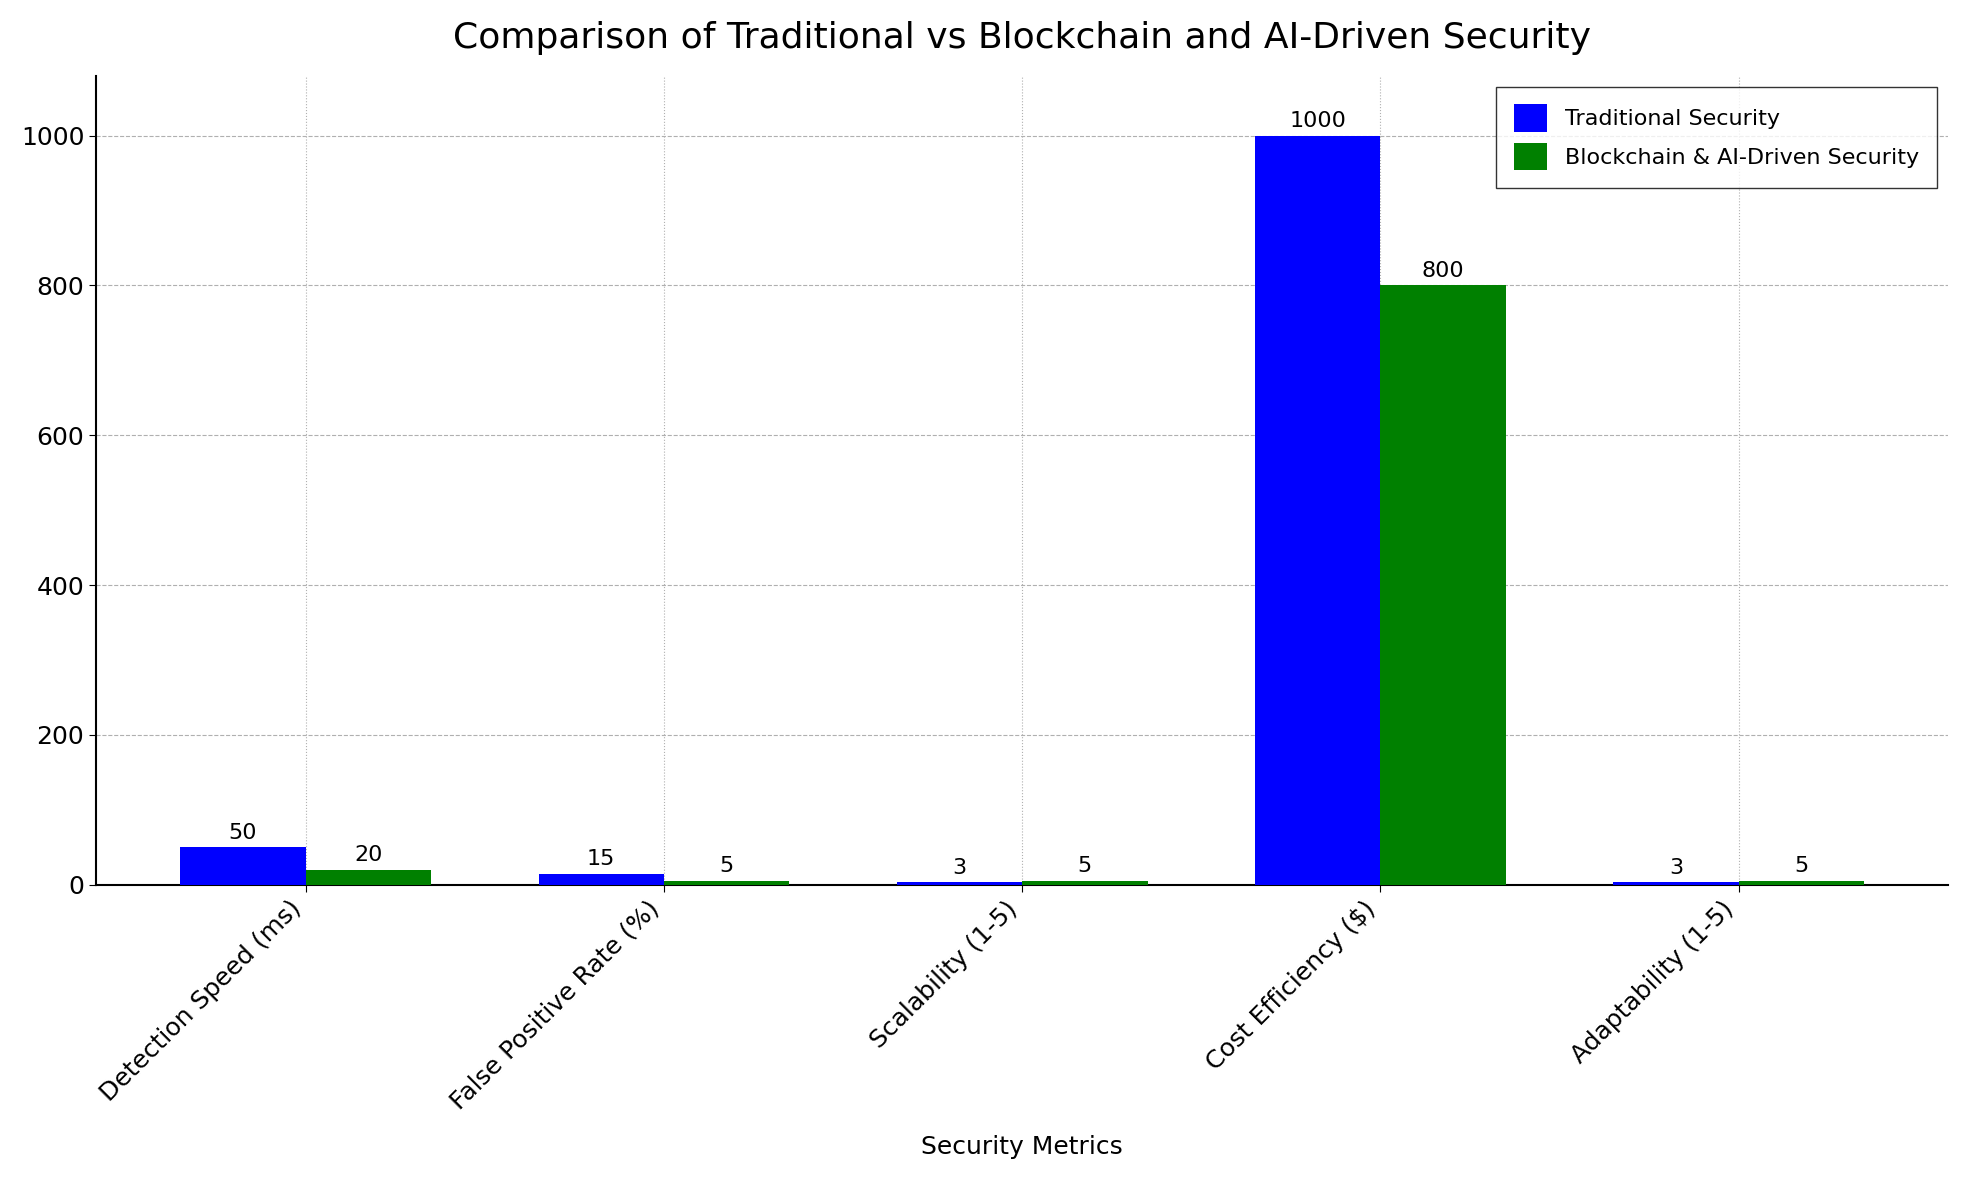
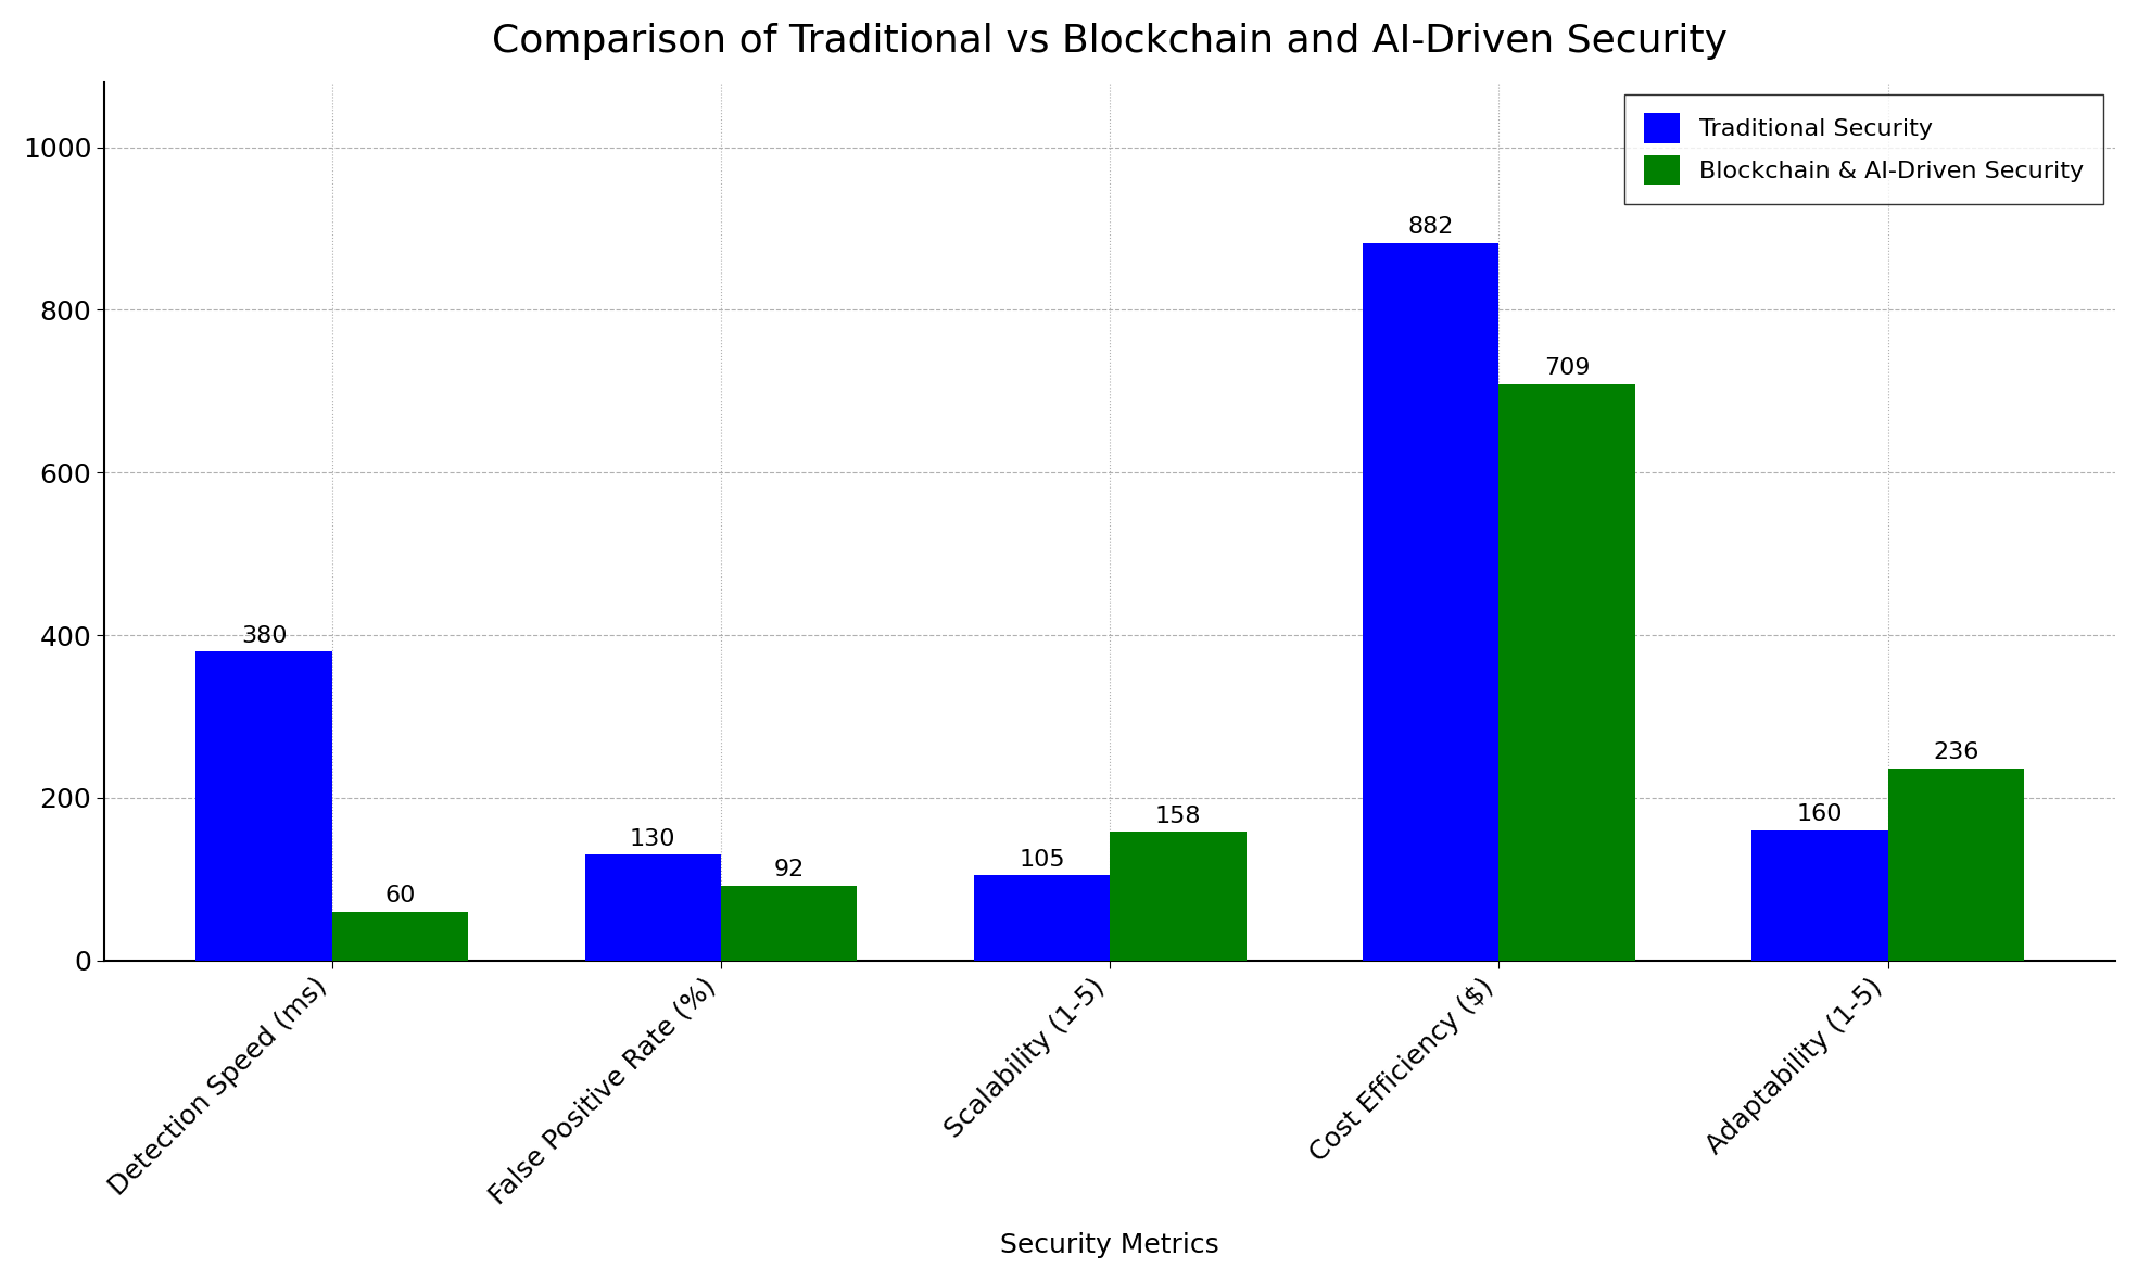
Traditional Security/Detection Speed (ms): 50 -> 380
Blockchain & AI-Driven Security/Detection Speed (ms): 20 -> 60
Traditional Security/False Positive Rate (%): 15 -> 130
Blockchain & AI-Driven Security/False Positive Rate (%): 5 -> 92
Traditional Security/Scalability (1-5): 3 -> 105
Blockchain & AI-Driven Security/Scalability (1-5): 5 -> 158
Traditional Security/Cost Efficiency ($): 1000 -> 882
Blockchain & AI-Driven Security/Cost Efficiency ($): 800 -> 709
Traditional Security/Adaptability (1-5): 3 -> 160
Blockchain & AI-Driven Security/Adaptability (1-5): 5 -> 236
